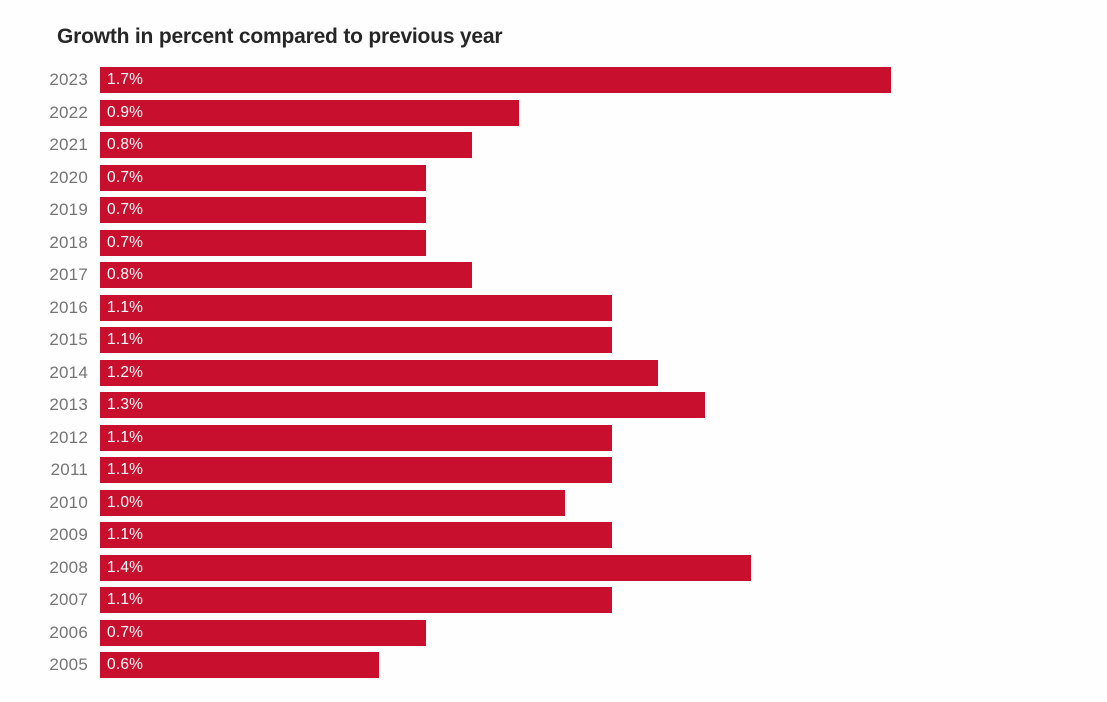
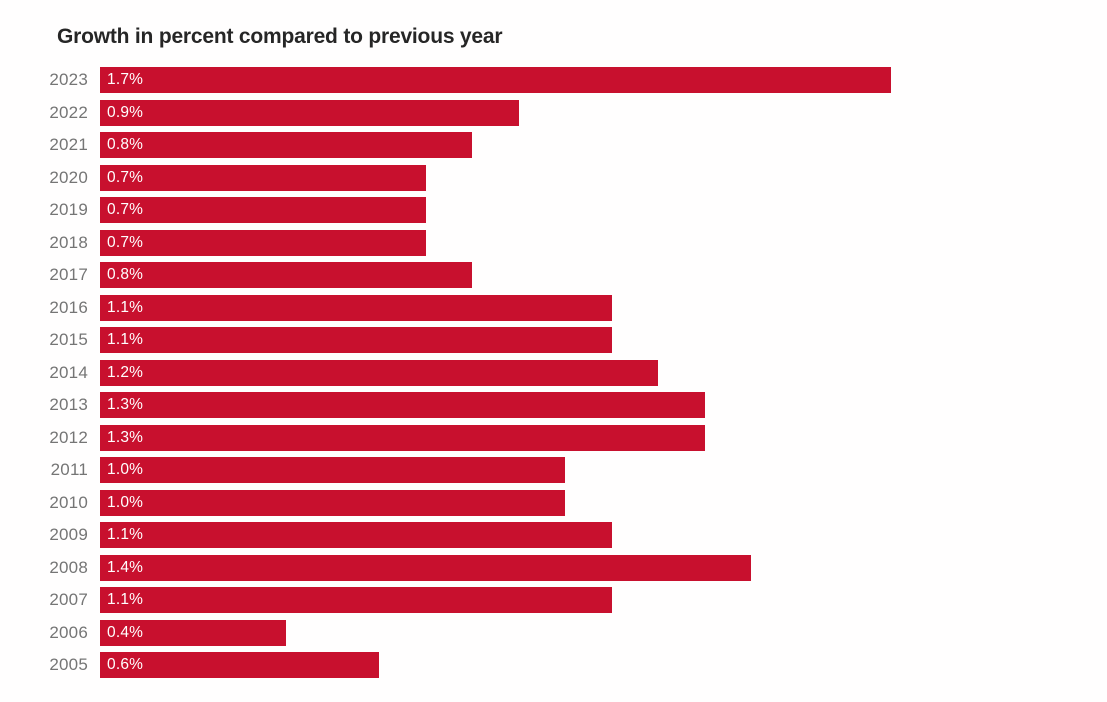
2012: 1.1% -> 1.3%
2011: 1.1% -> 1.0%
2006: 0.7% -> 0.4%
